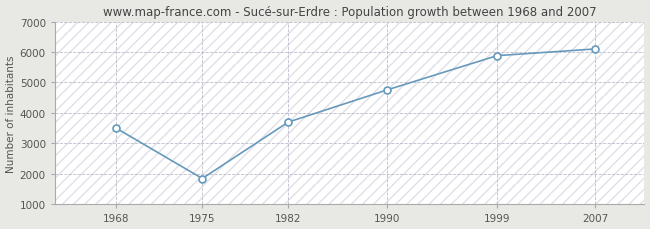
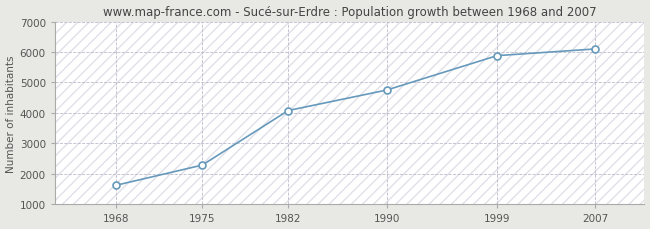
1968: 3500 -> 1630
1975: 1850 -> 2290
1982: 3700 -> 4080
